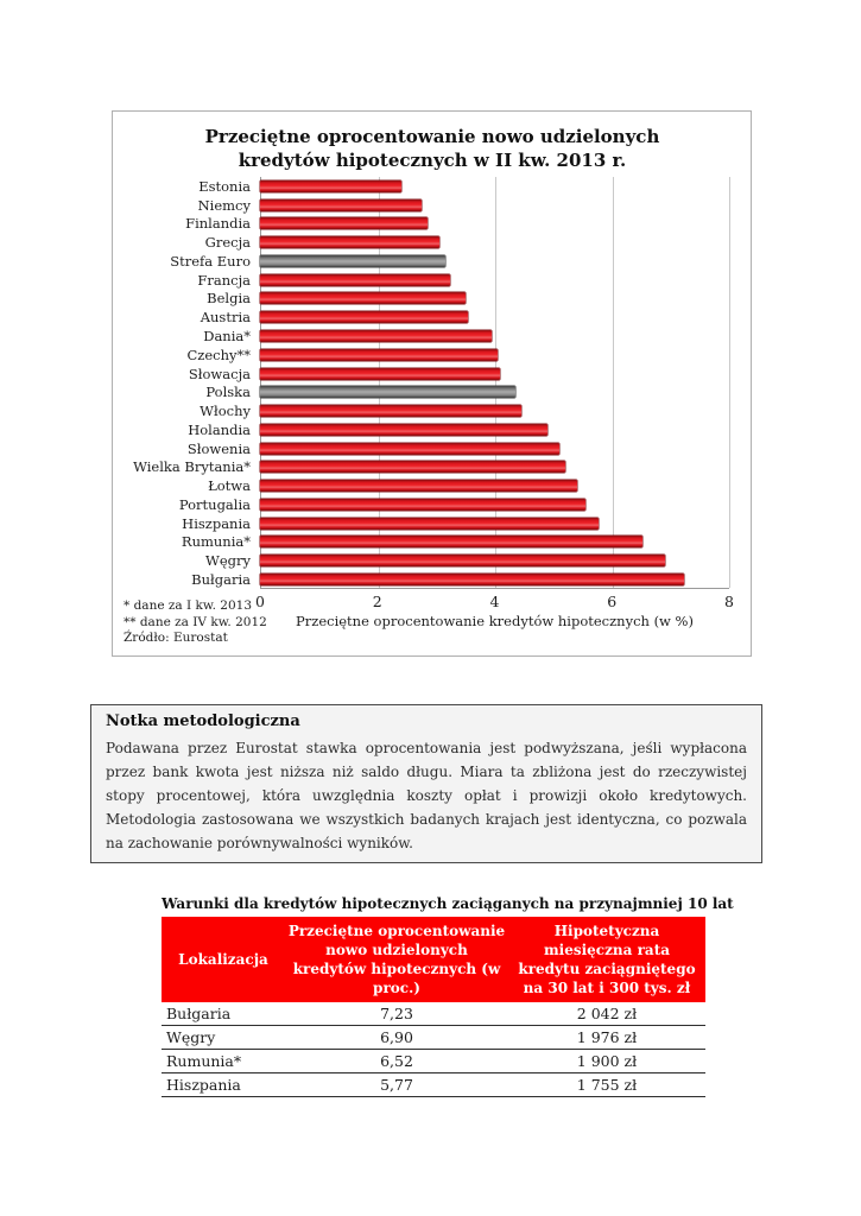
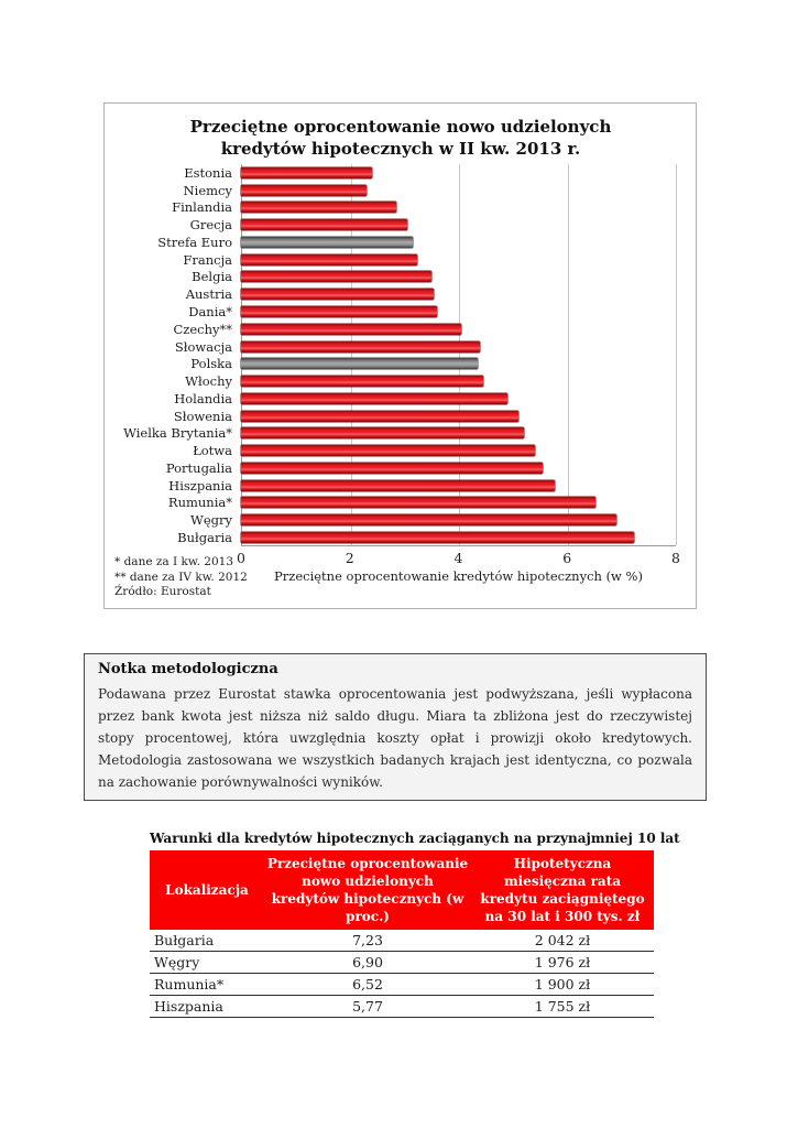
Niemcy: 2.8 -> 2.3
Dania*: 4.0 -> 3.6
Słowacja: 4.1 -> 4.4
